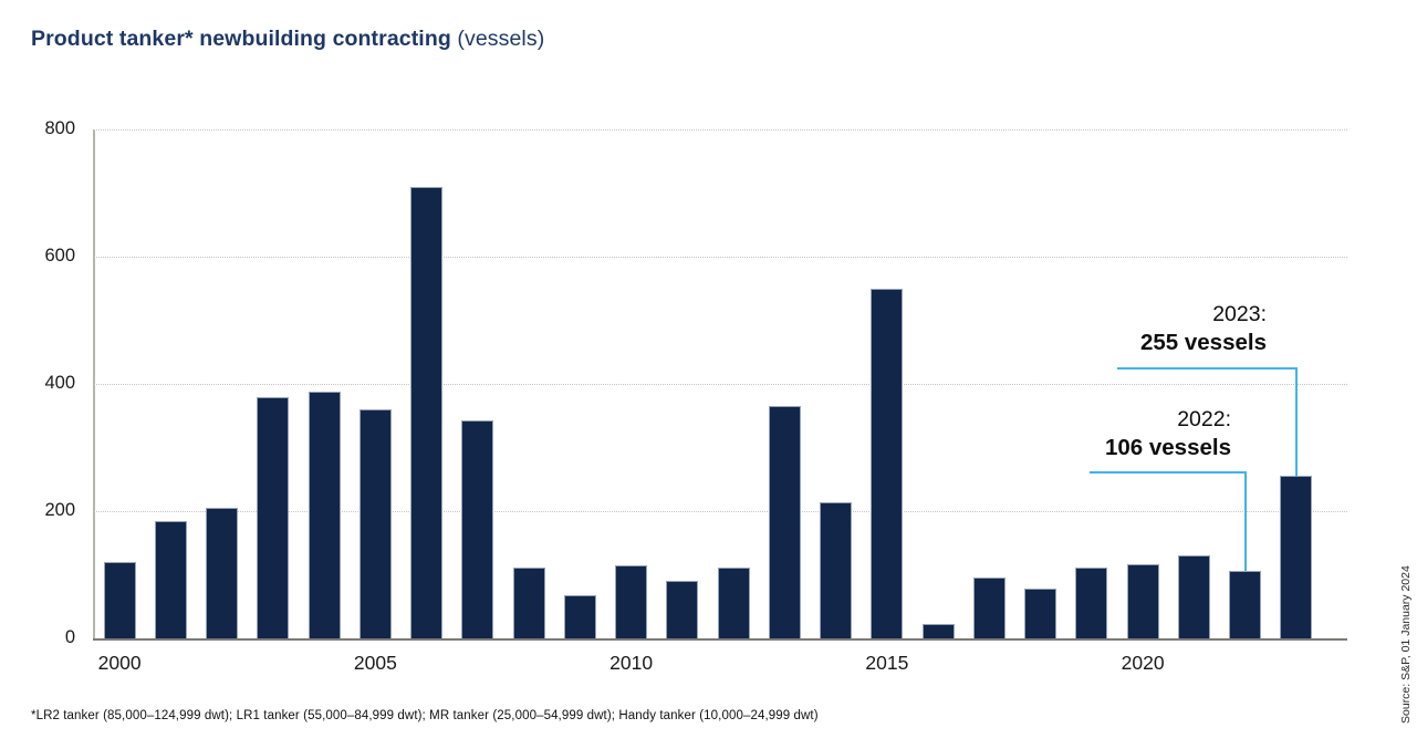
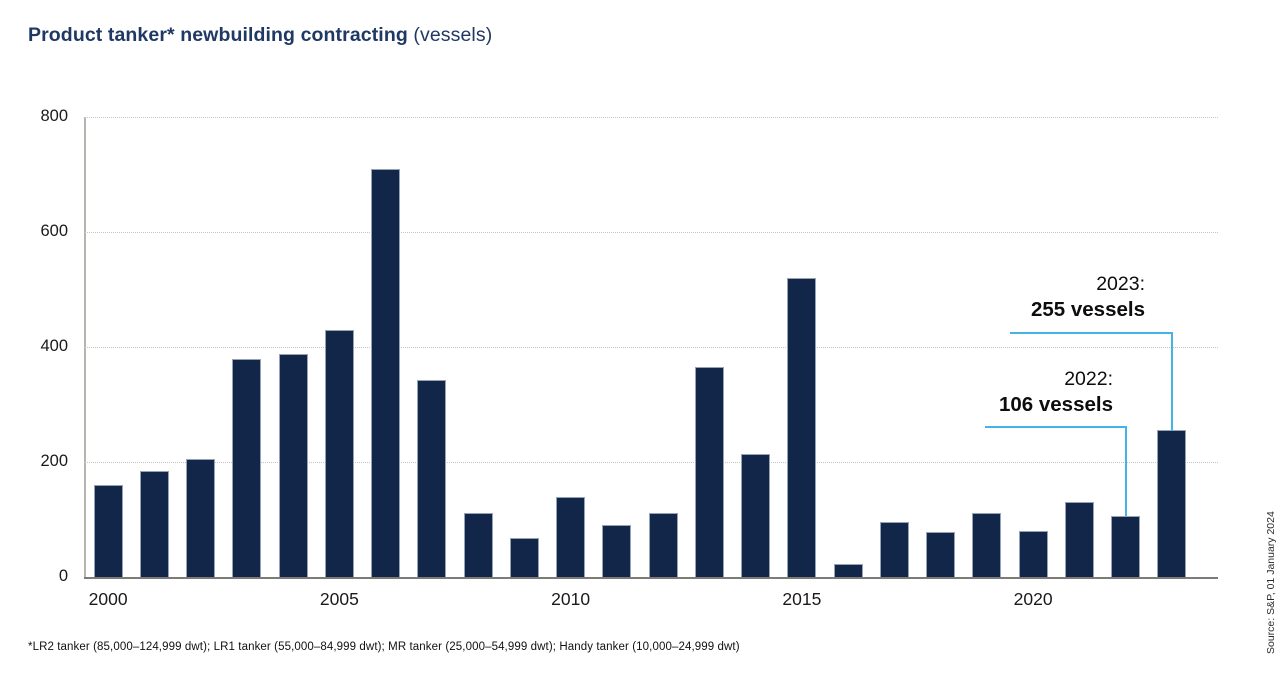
2000: 120 -> 160
2005: 360 -> 430
2010: 120 -> 140
2015: 550 -> 520
2020: 120 -> 80
